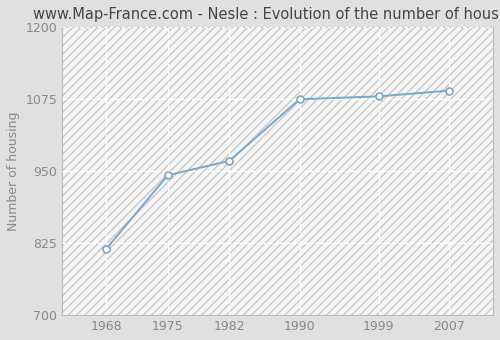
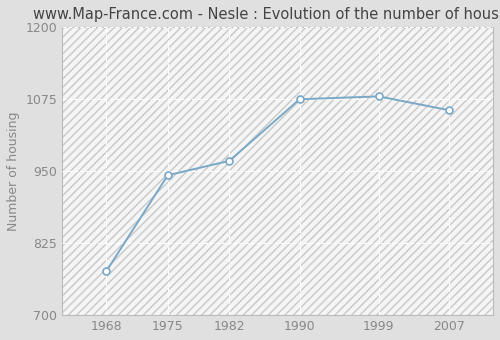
1968: 815 -> 776
2007: 1090 -> 1056
